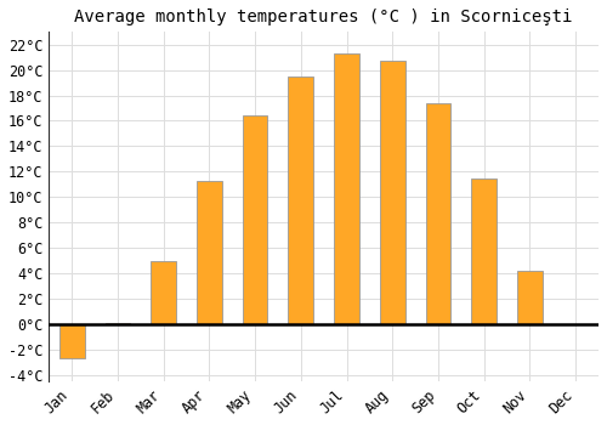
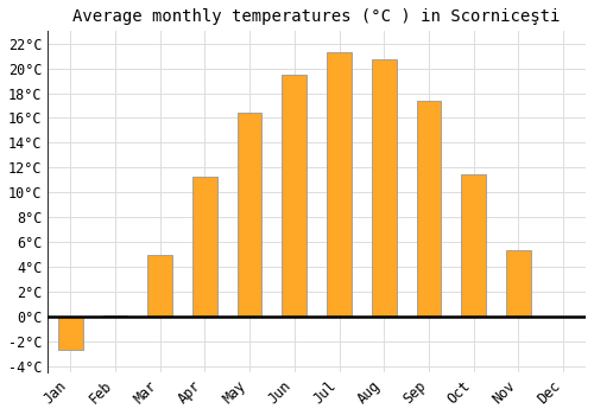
Nov: 4.2°C -> 5.3°C
